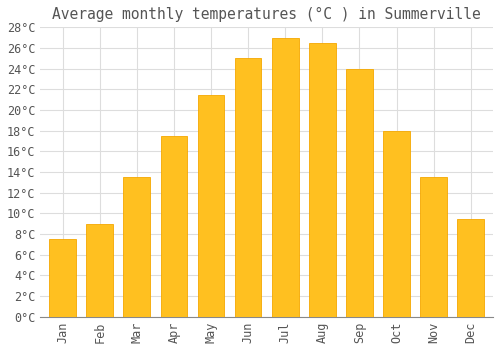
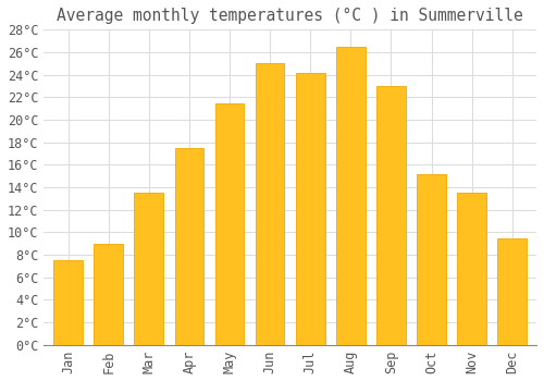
Jul: 27.0°C -> 24.2°C
Sep: 24.0°C -> 23.0°C
Oct: 18.0°C -> 15.2°C
